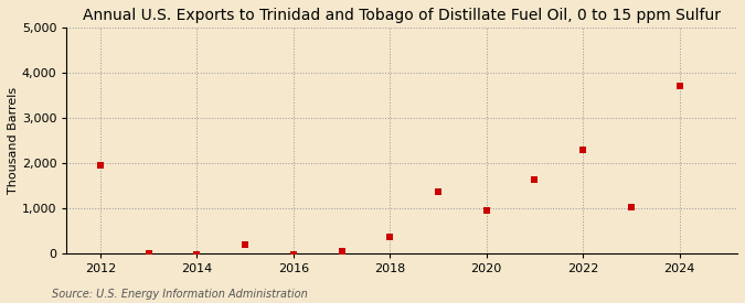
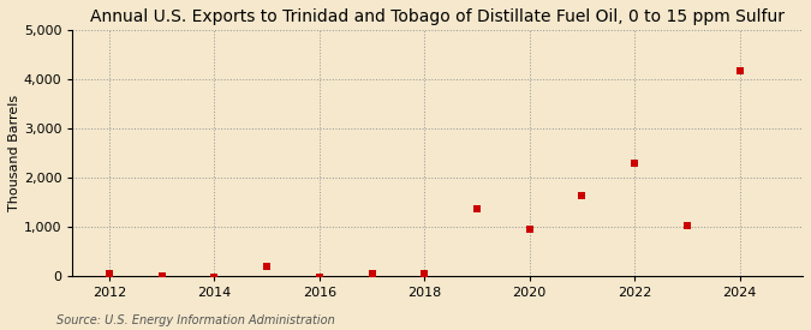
2012: 1,950 -> 60
2018: 350 -> 50
2024: 3,700 -> 4,160
